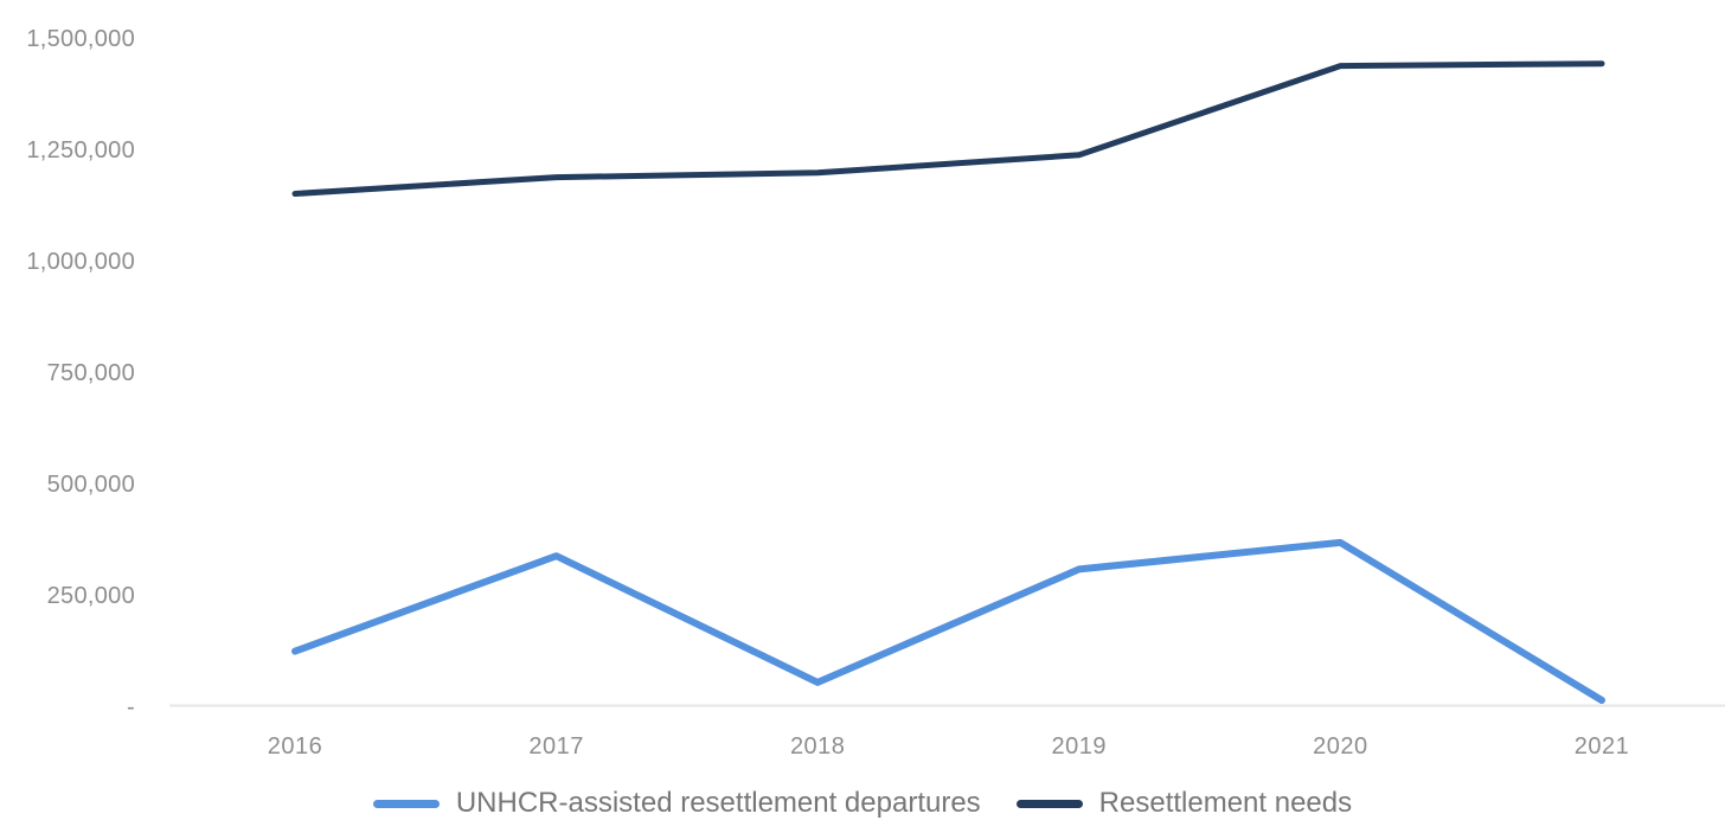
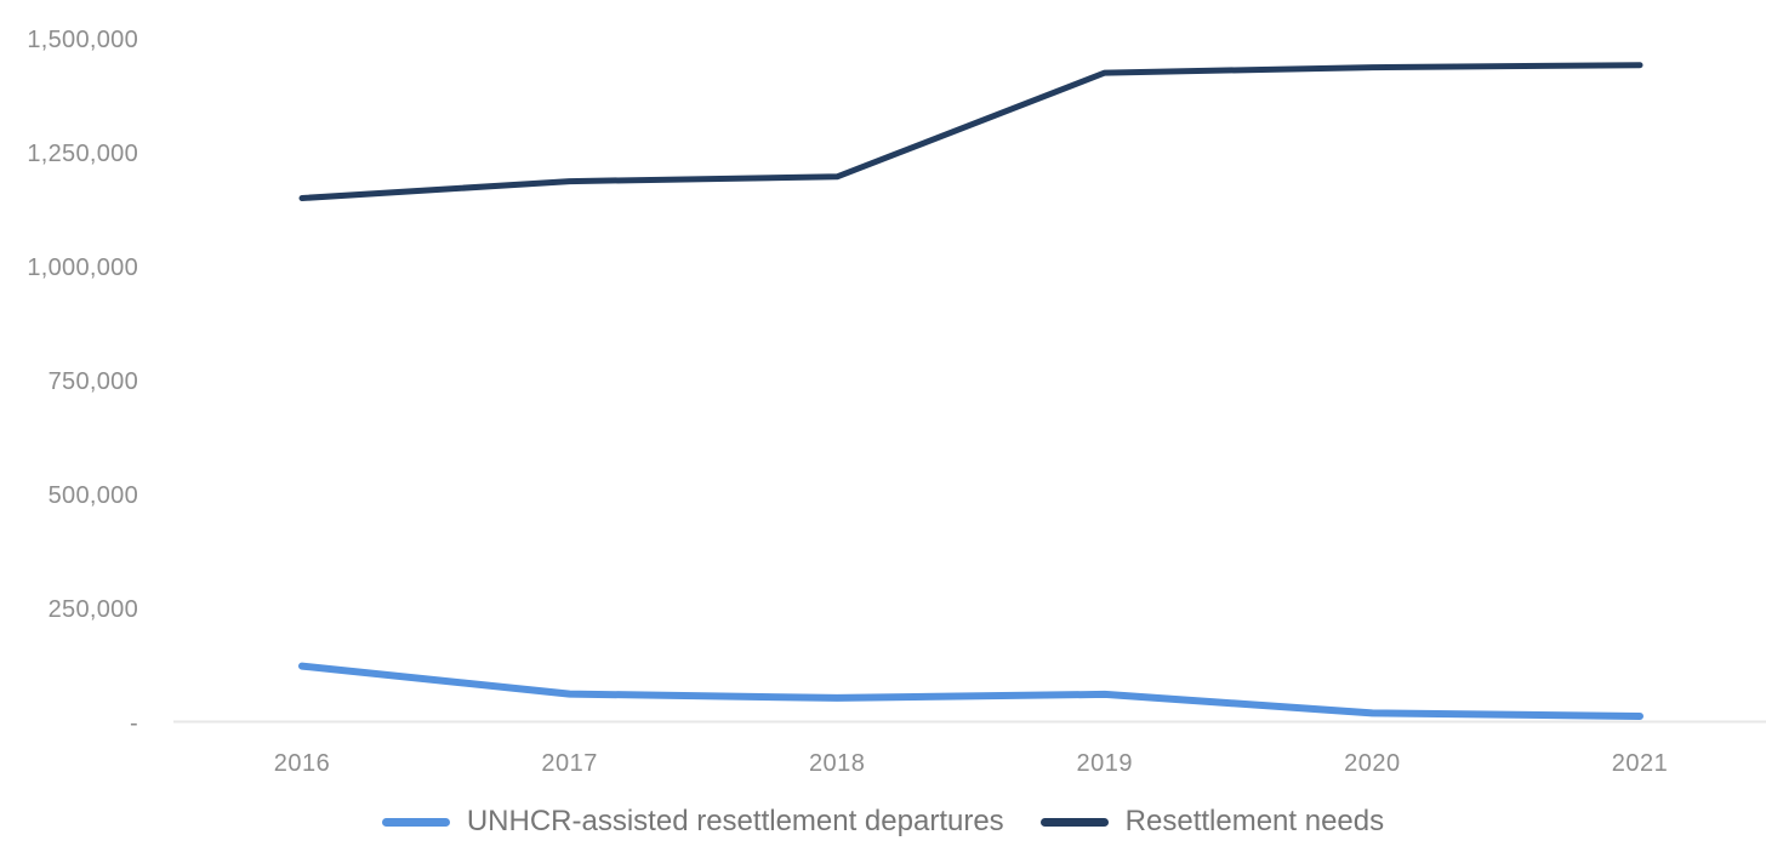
UNHCR-assisted resettlement departures/2017: 340000 -> 60000
UNHCR-assisted resettlement departures/2019: 310000 -> 60000
Resettlement needs/2019: 1240000 -> 1430000
UNHCR-assisted resettlement departures/2020: 370000 -> 20000
